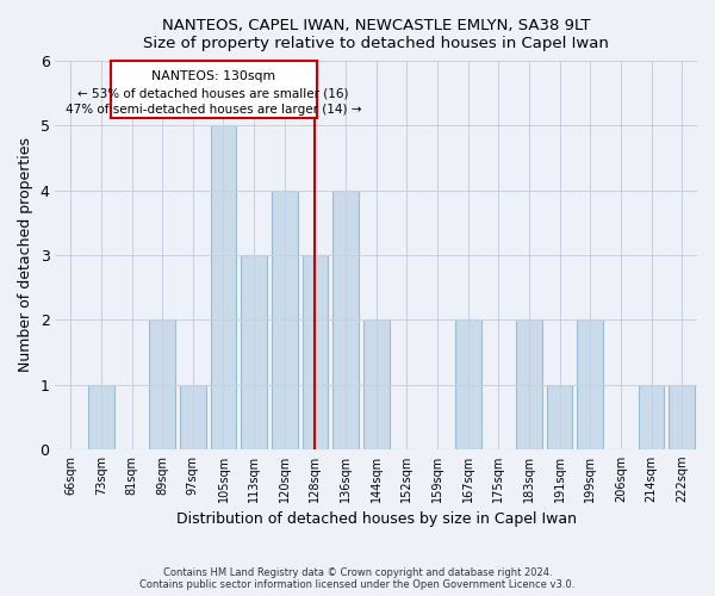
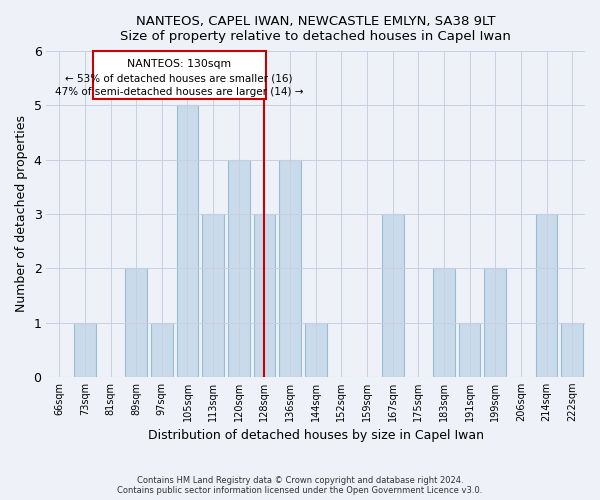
144sqm: 2 -> 1
167sqm: 2 -> 3
214sqm: 1 -> 3
